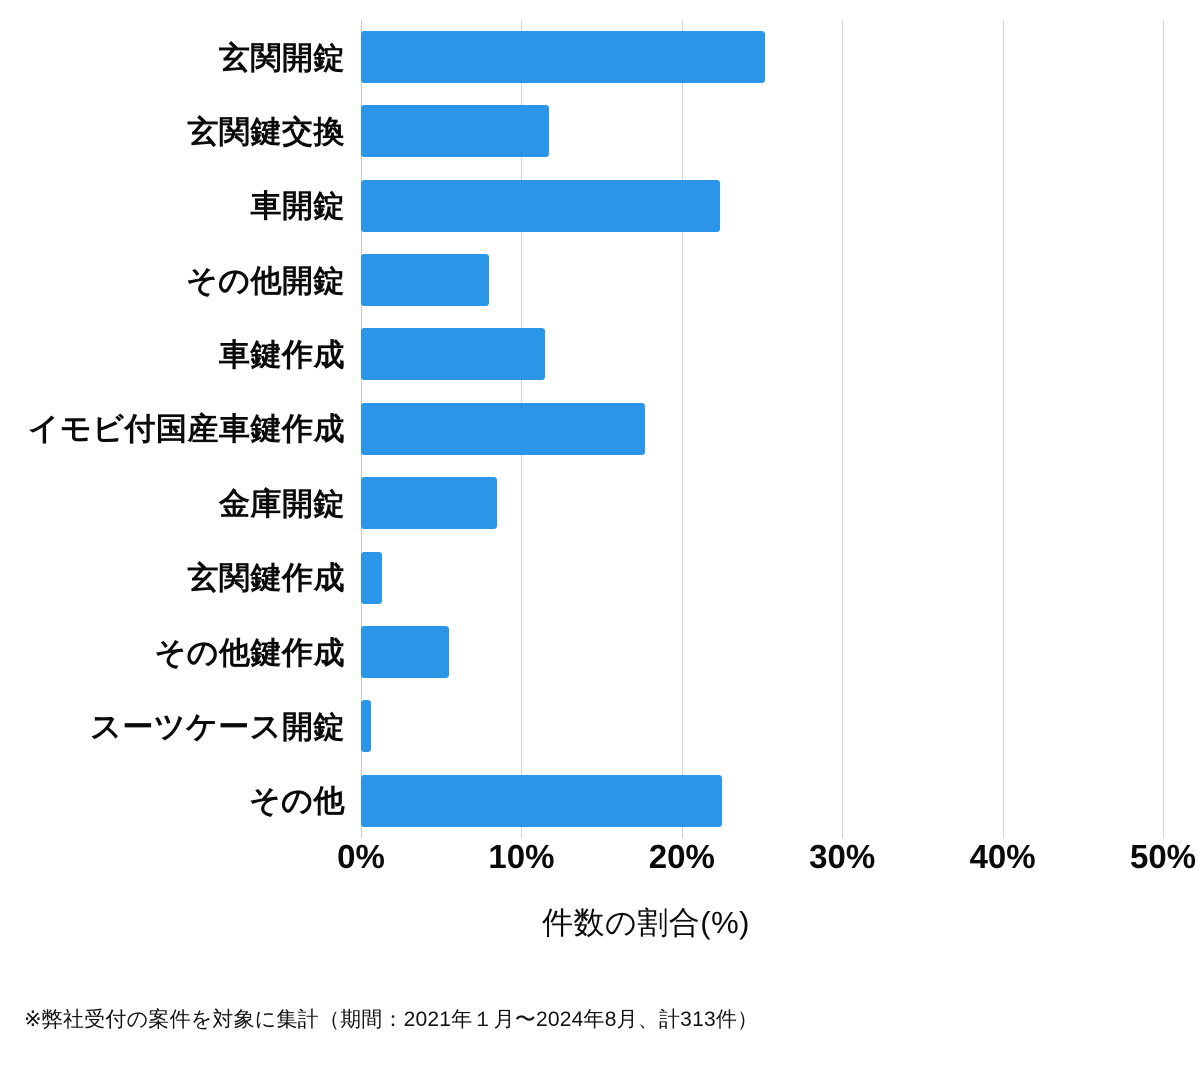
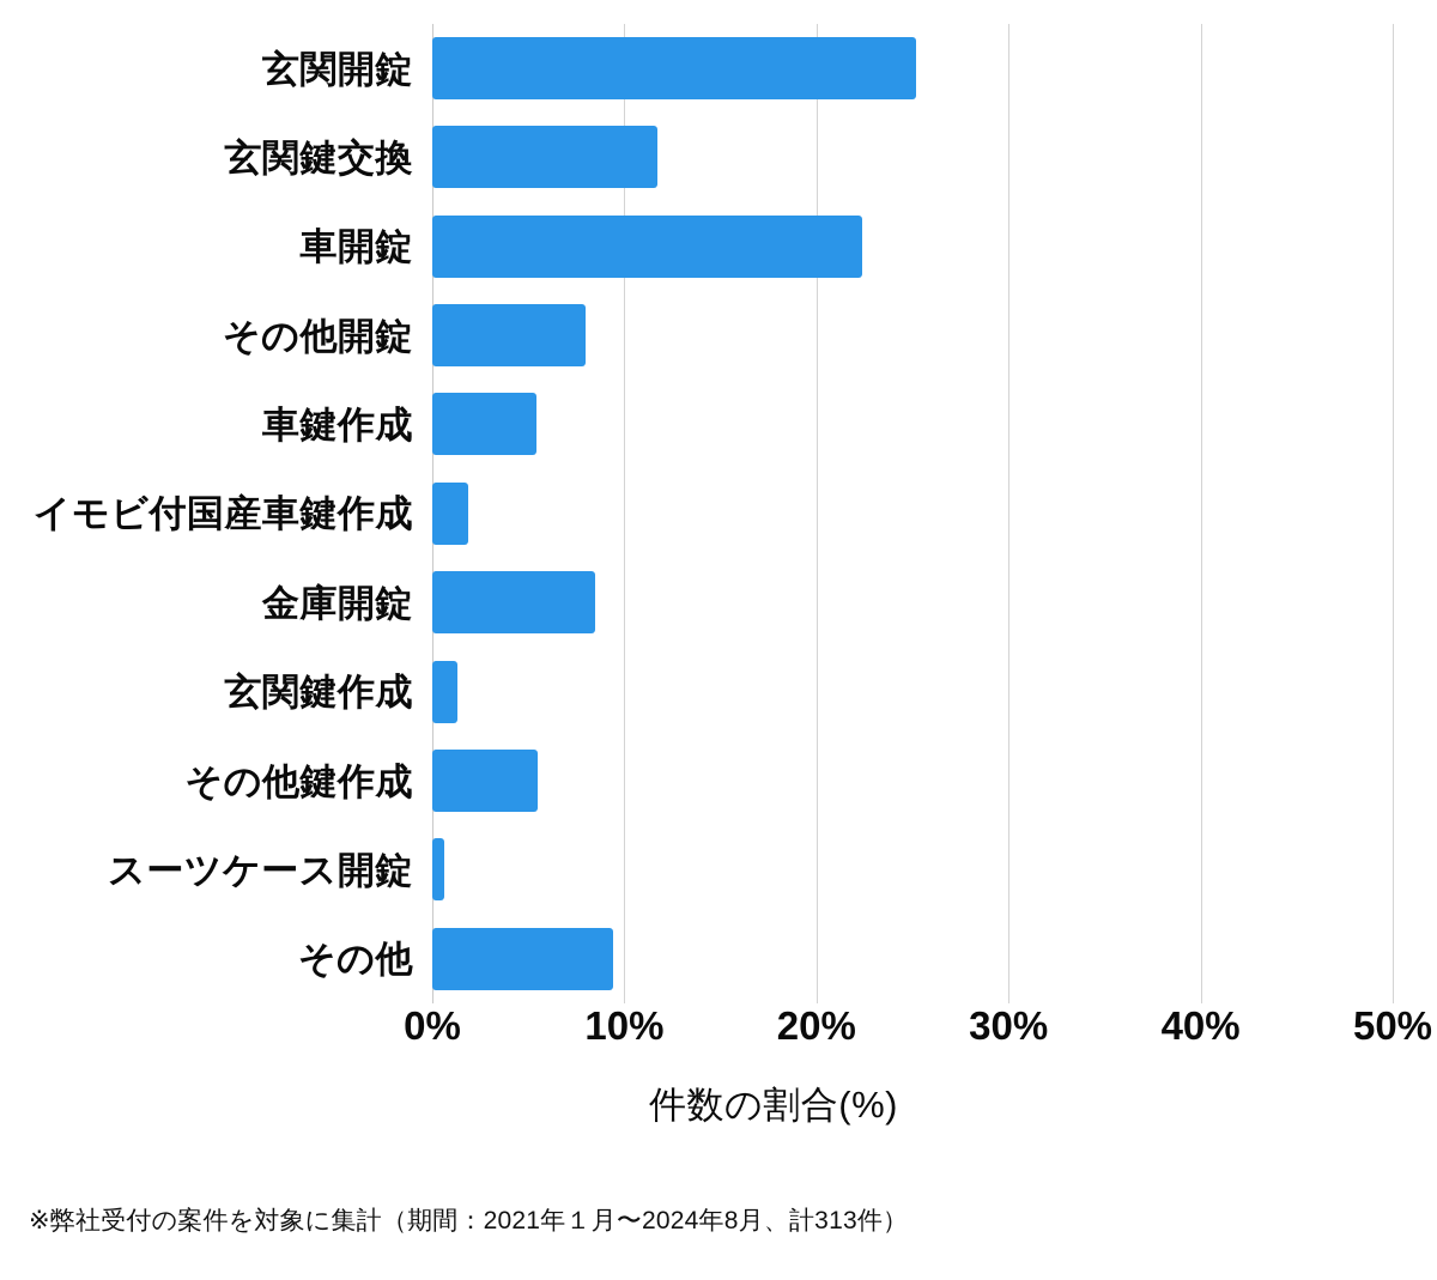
車鍵作成: 11.5% -> 5.4%
イモビ付国産車鍵作成: 17.7% -> 1.9%
その他: 22.5% -> 9.4%
